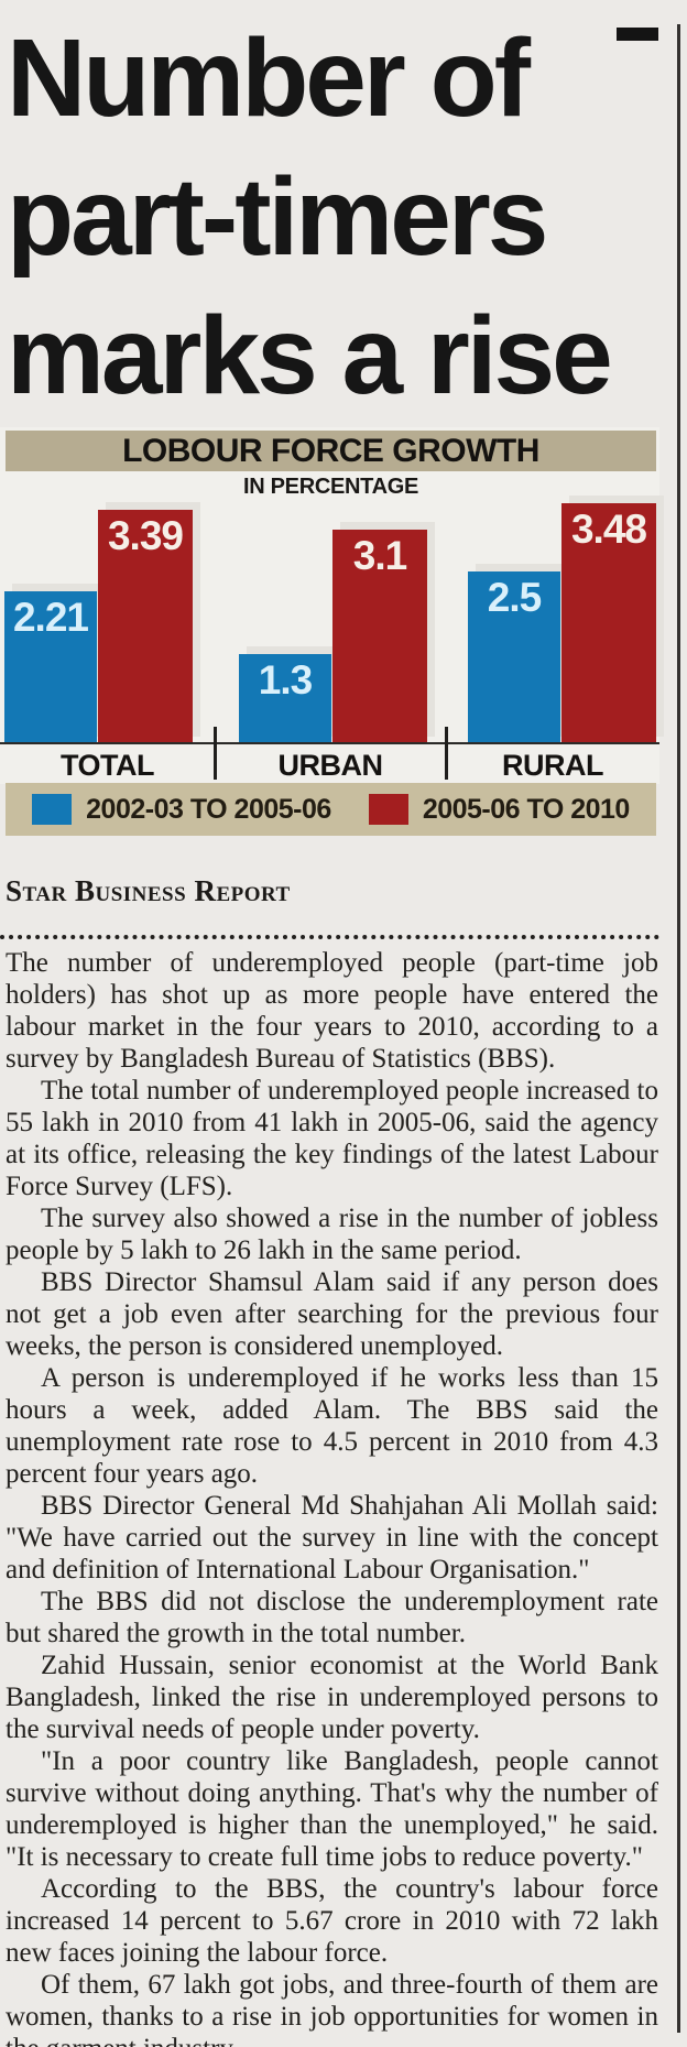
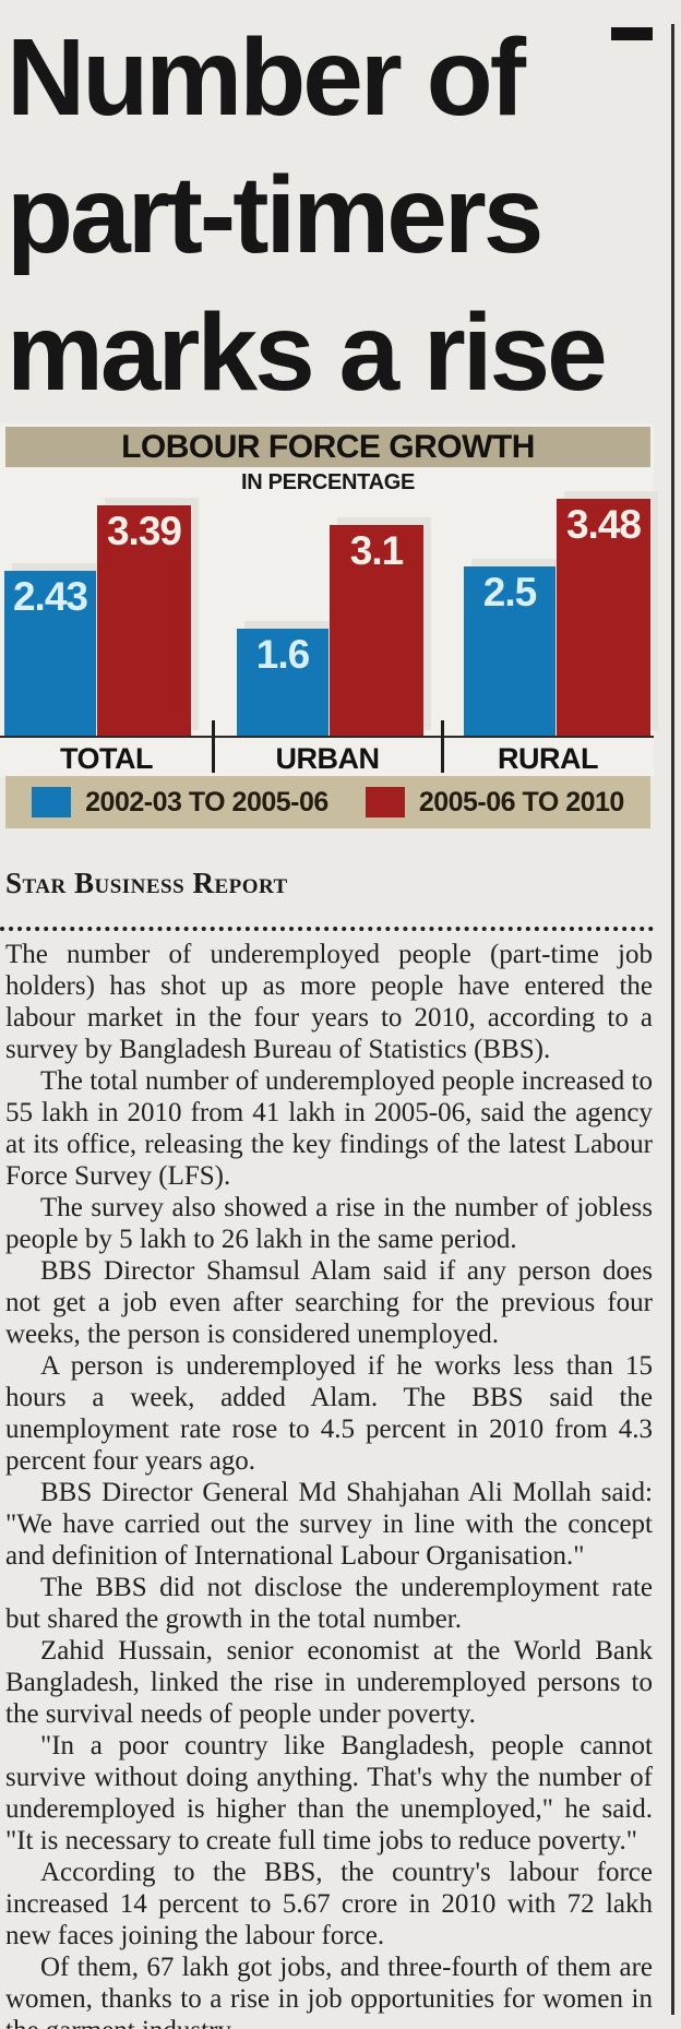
2002-03 TO 2005-06/TOTAL: 2.21 -> 2.43
2002-03 TO 2005-06/URBAN: 1.3 -> 1.6
